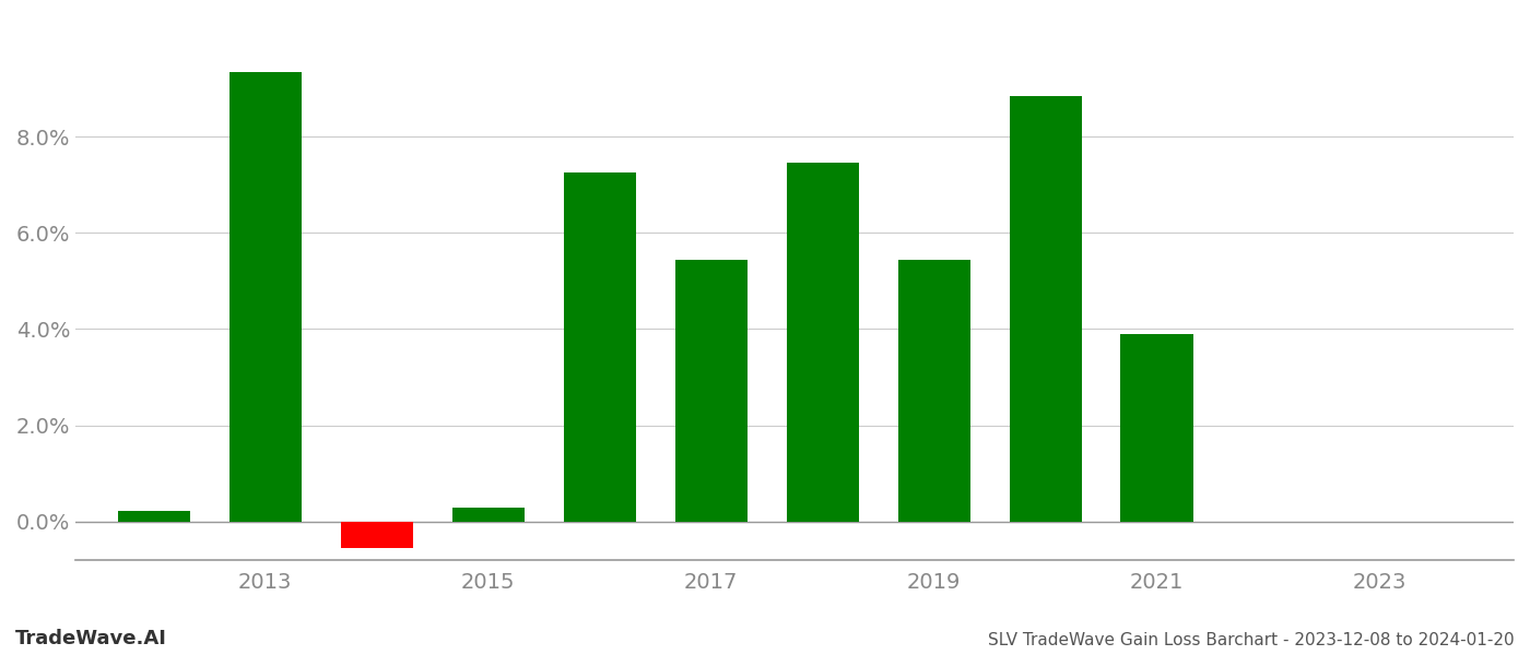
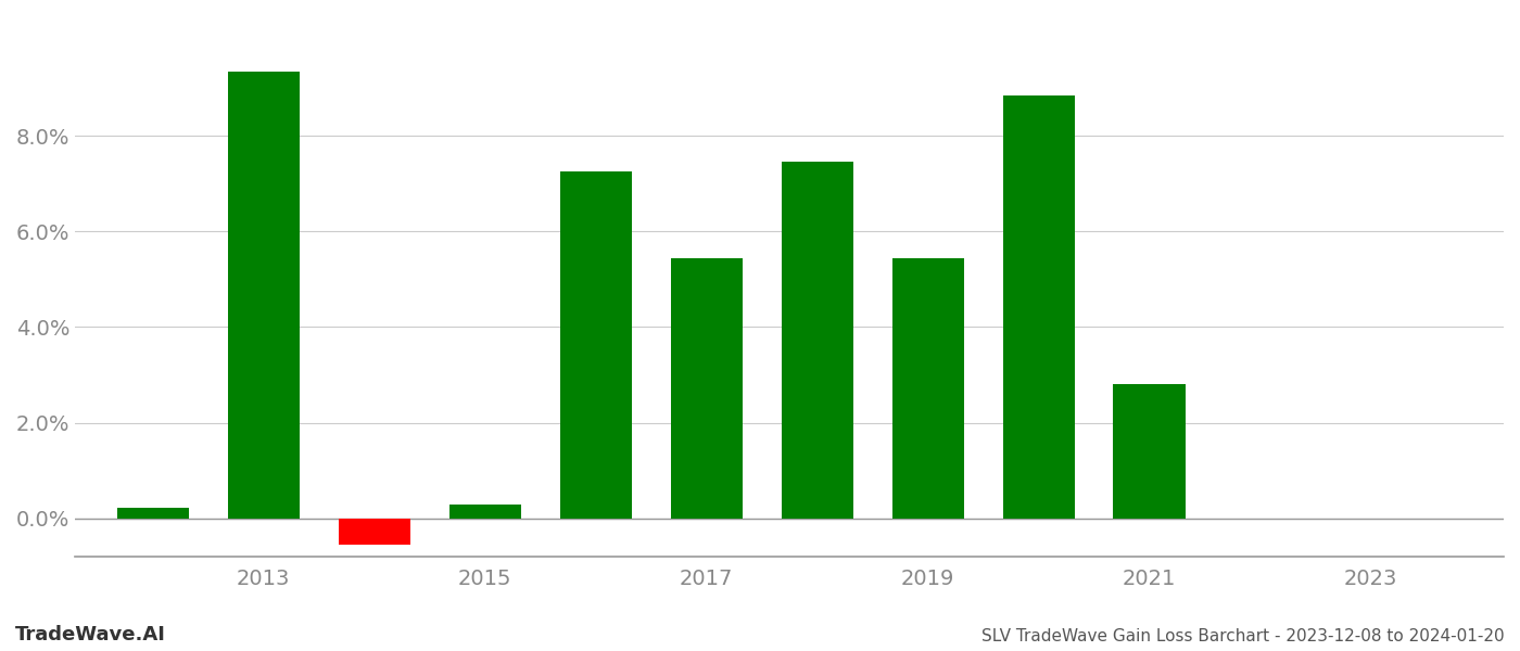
2021: 3.90% -> 2.80%
